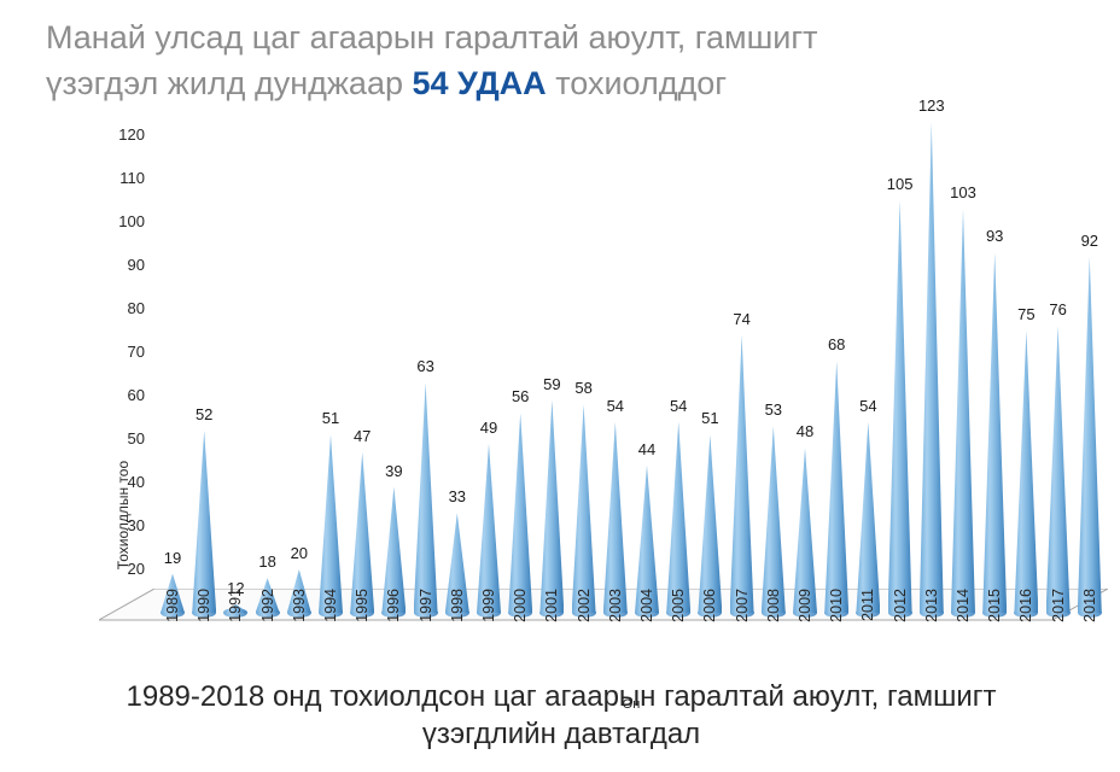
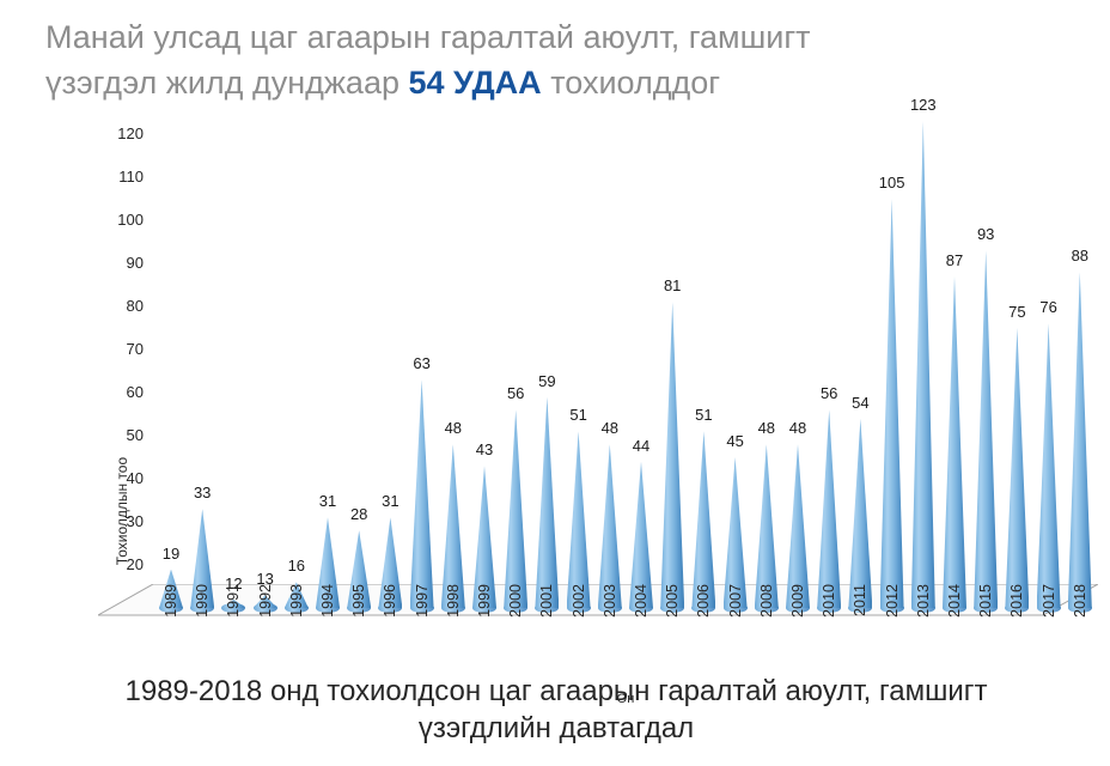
1990: 52 -> 33
1992: 18 -> 13
1993: 20 -> 16
1994: 51 -> 31
1995: 47 -> 28
1996: 39 -> 31
1998: 33 -> 48
1999: 49 -> 43
2002: 58 -> 51
2003: 54 -> 48
2005: 54 -> 81
2007: 74 -> 45
2008: 53 -> 48
2010: 68 -> 56
2014: 103 -> 87
2018: 92 -> 88
